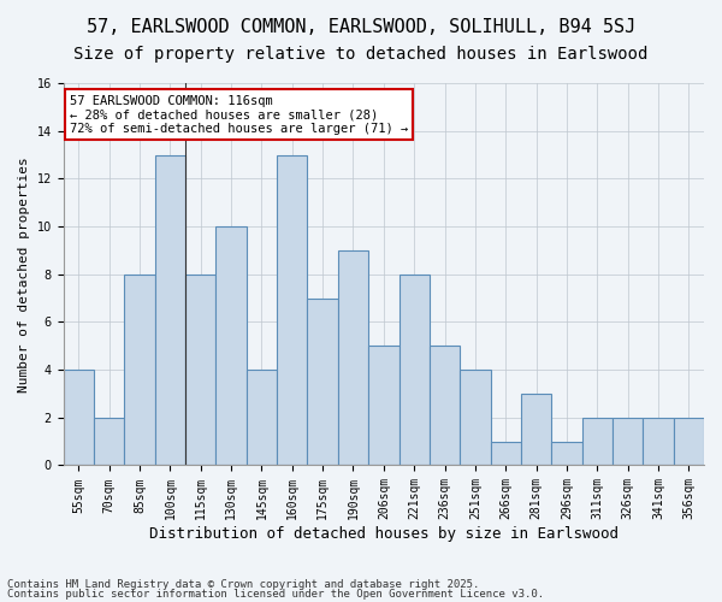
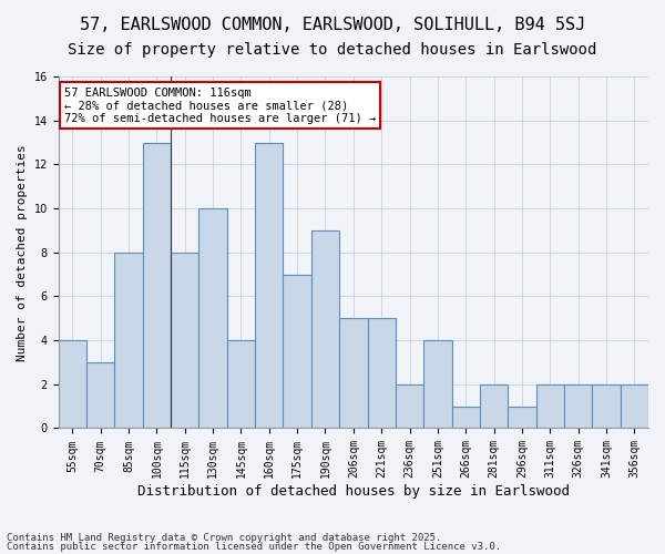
70sqm: 2 -> 3
221sqm: 8 -> 5
236sqm: 5 -> 2
281sqm: 3 -> 2
